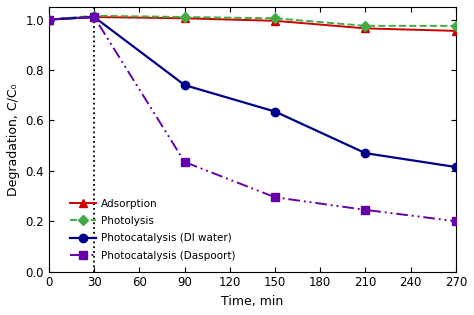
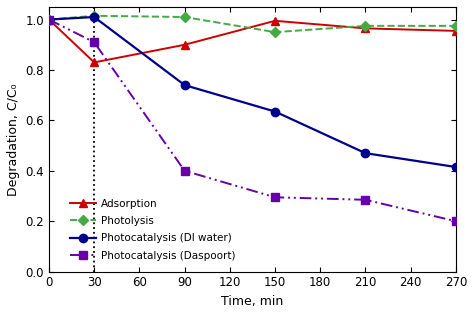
Adsorption/30: 1.010 -> 0.830
Photocatalysis (Daspoort)/30: 1.010 -> 0.910
Adsorption/90: 1.005 -> 0.900
Photocatalysis (Daspoort)/90: 0.435 -> 0.400
Photolysis/150: 1.005 -> 0.950
Photocatalysis (Daspoort)/210: 0.245 -> 0.285
